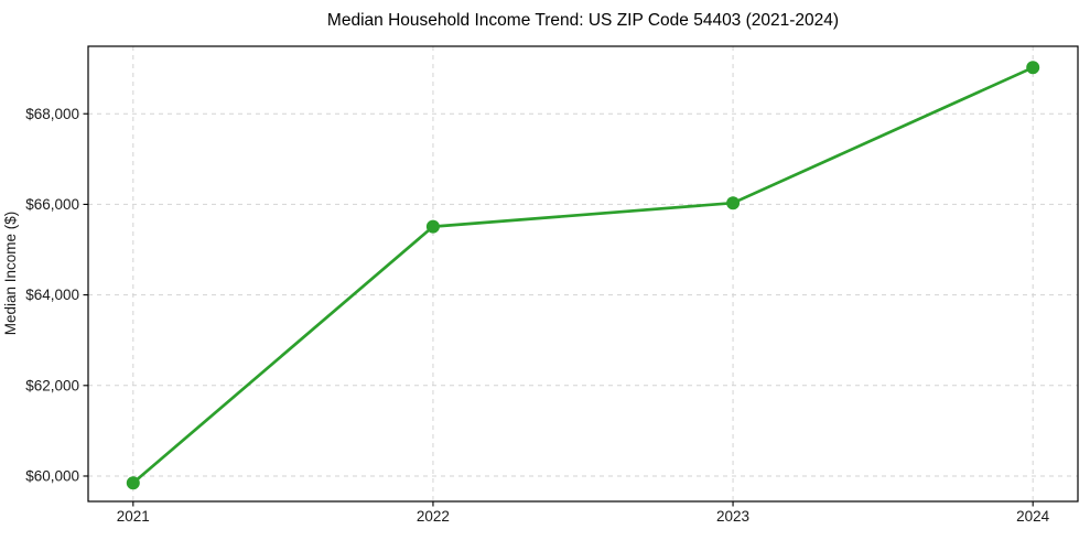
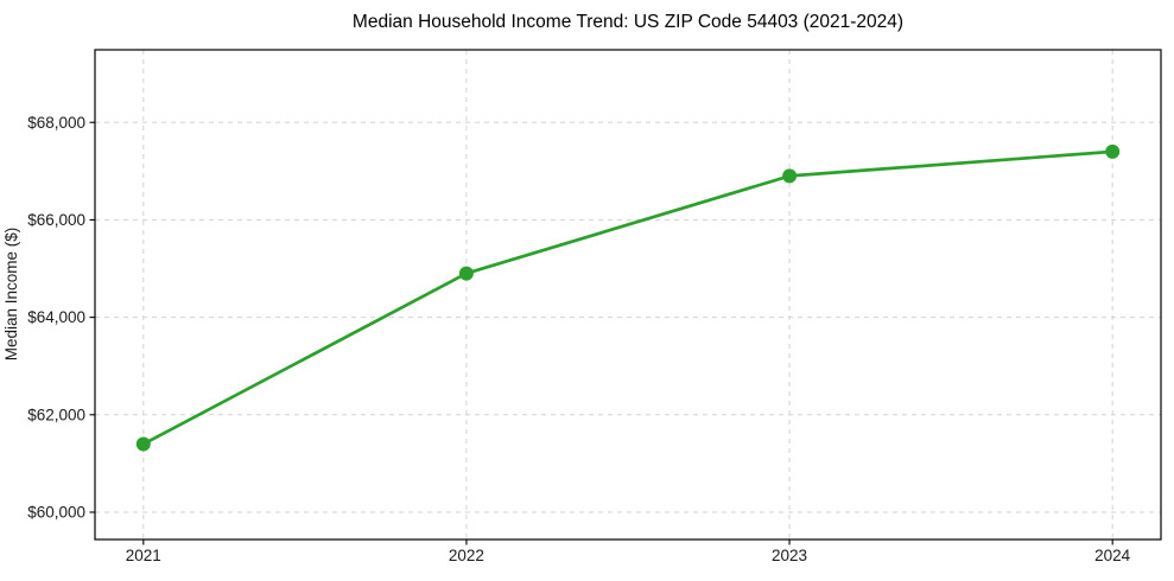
2021: $59800 -> $61400
2022: $65500 -> $64900
2023: $66000 -> $66900
2024: $69000 -> $67400
